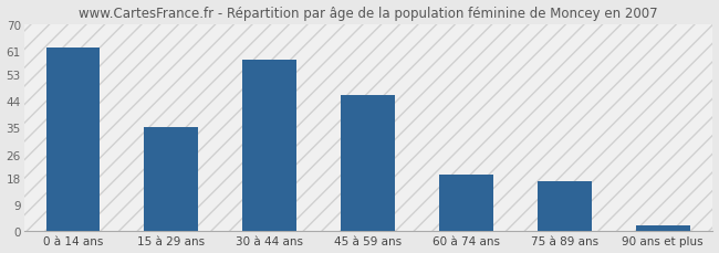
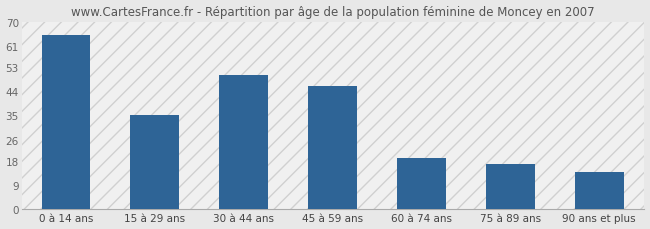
0 à 14 ans: 62 -> 65
30 à 44 ans: 58 -> 50
90 ans et plus: 2 -> 14
